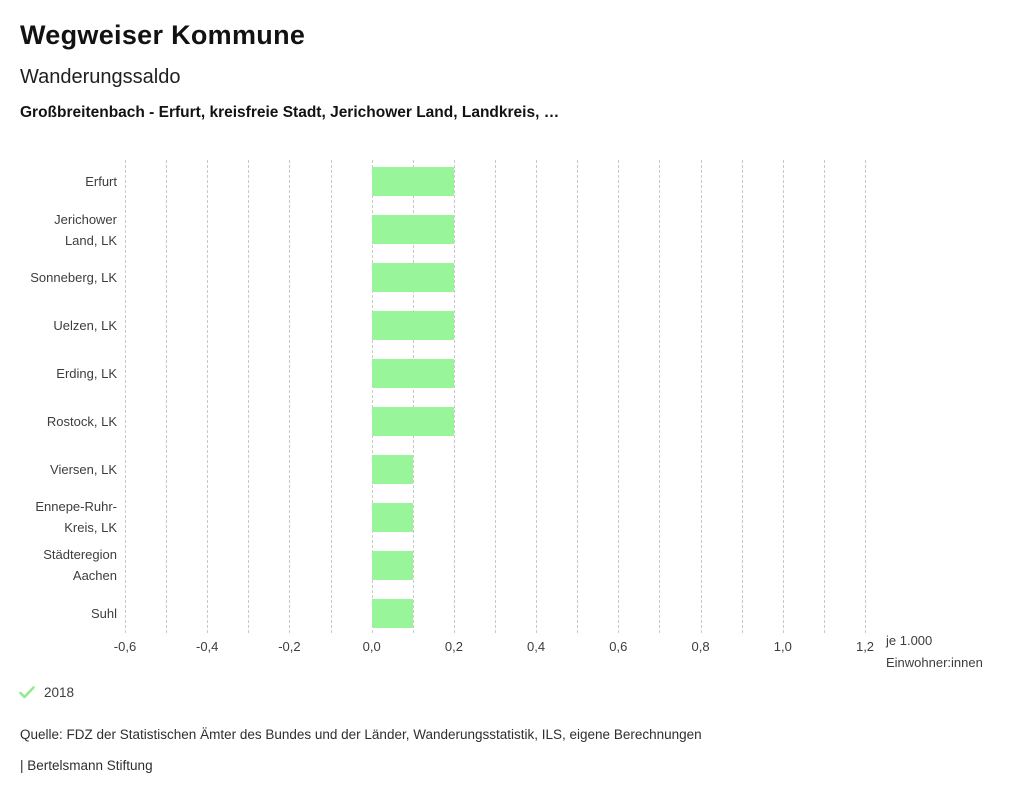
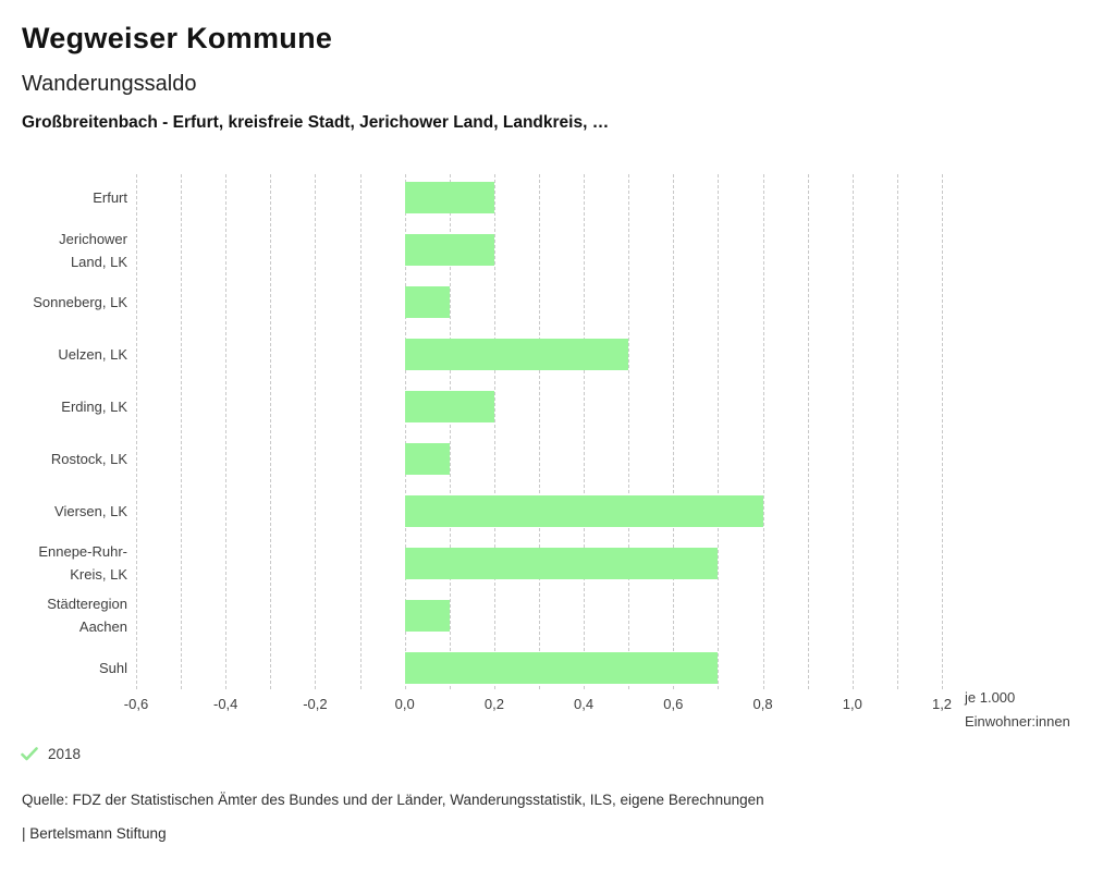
Sonneberg, LK: 0,2 -> 0,1
Uelzen, LK: 0,2 -> 0,5
Rostock, LK: 0,2 -> 0,1
Viersen, LK: 0,1 -> 0,8
Ennepe-Ruhr-Kreis, LK: 0,1 -> 0,7
Suhl: 0,1 -> 0,7
